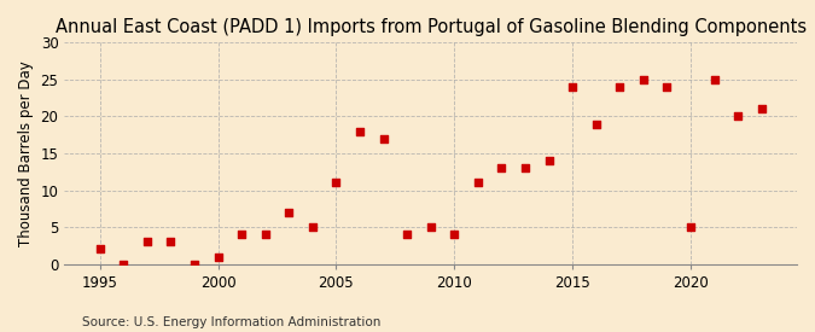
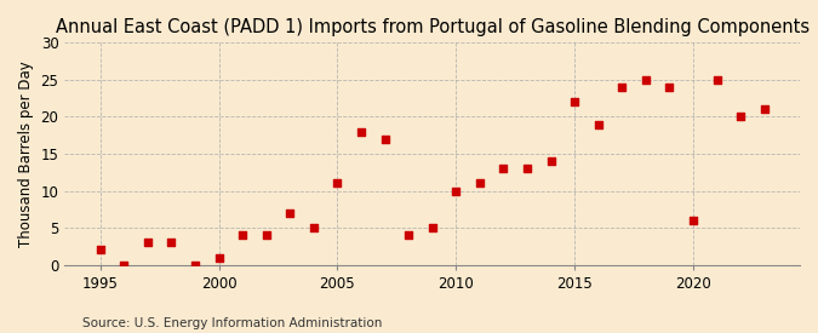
2010: 4 -> 10
2015: 24 -> 22
2020: 5 -> 6
